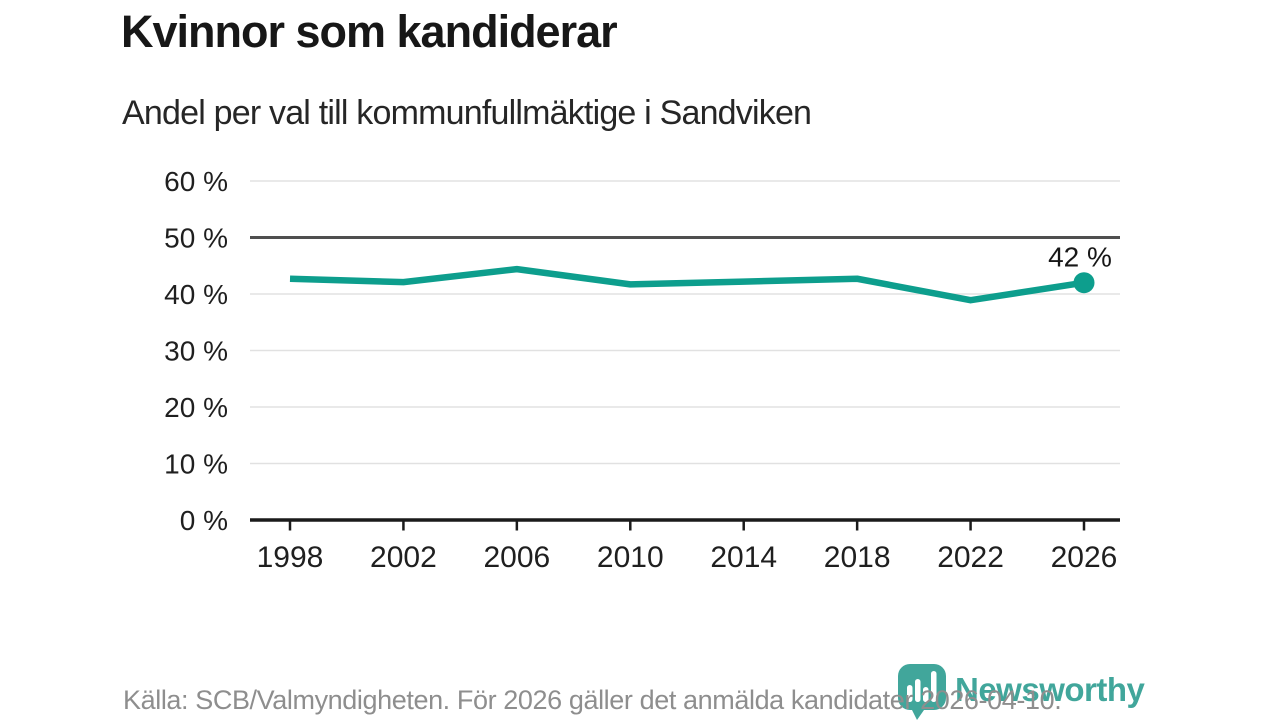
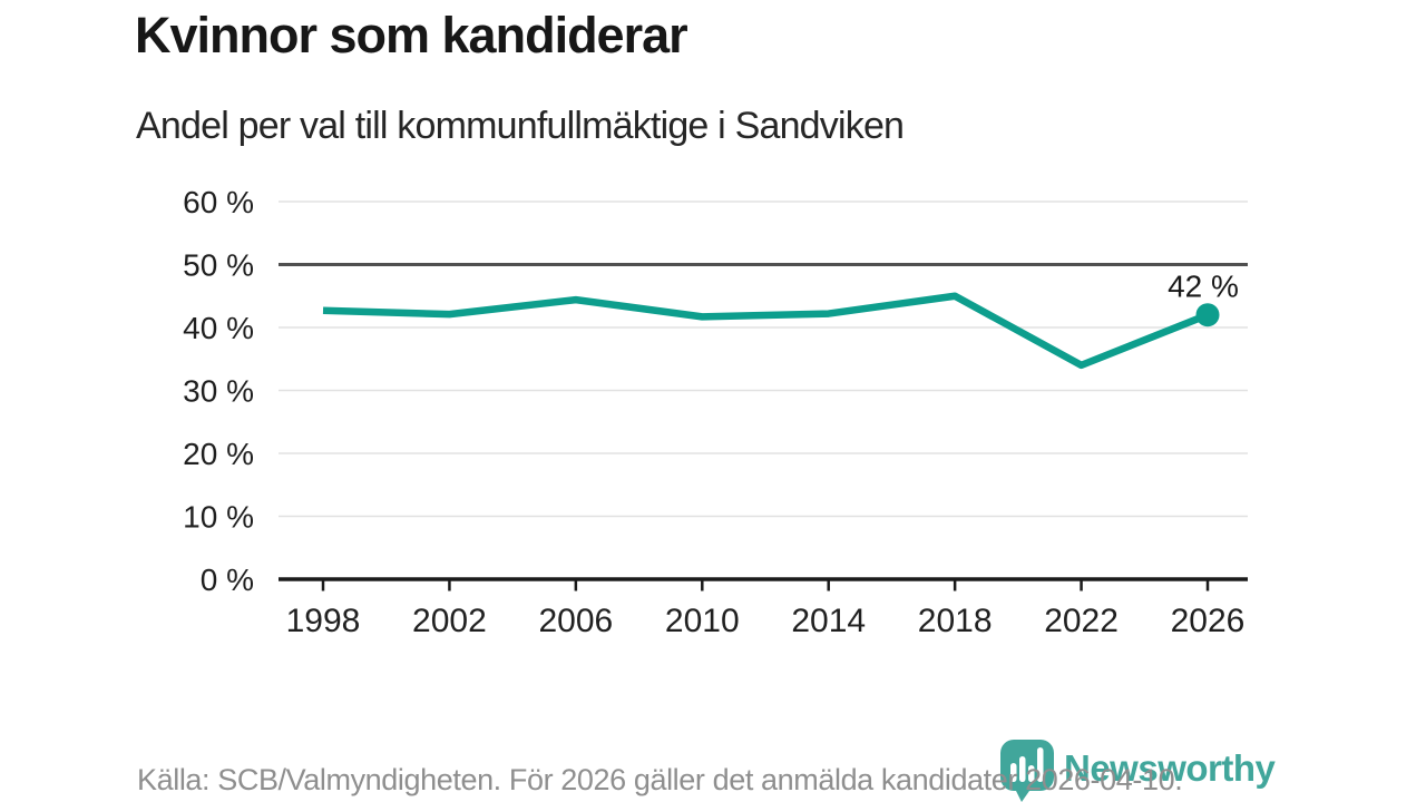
2018: 43% -> 45%
2022: 39% -> 34%
